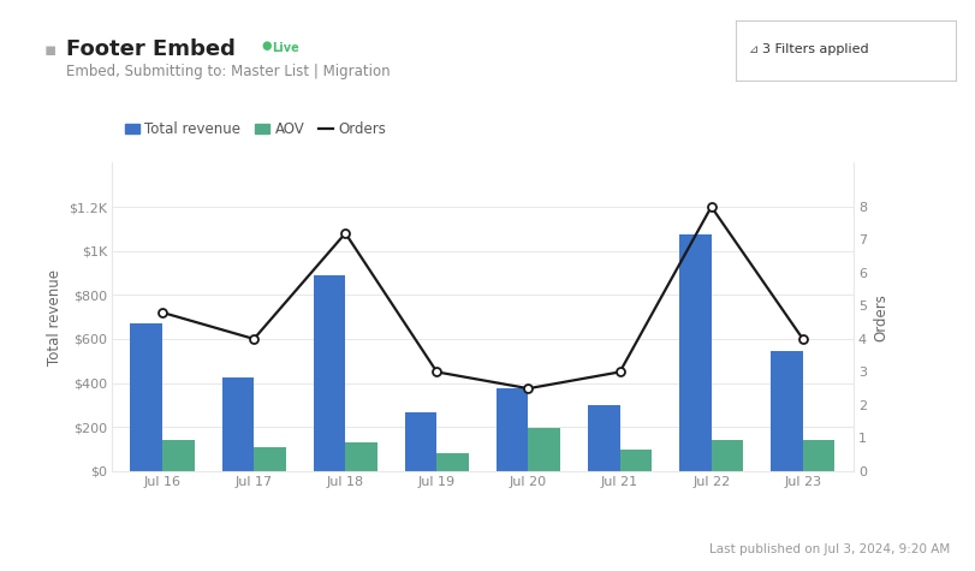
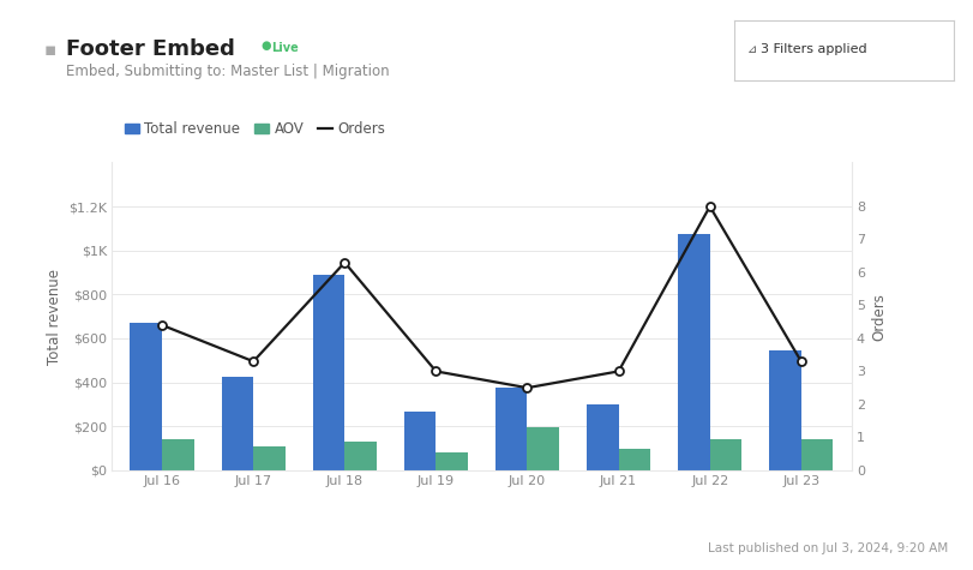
Orders/Jul 16: 4.8 -> 4.4
Orders/Jul 17: 4.0 -> 3.3
Orders/Jul 18: 7.2 -> 6.3
Orders/Jul 23: 4.0 -> 3.3
